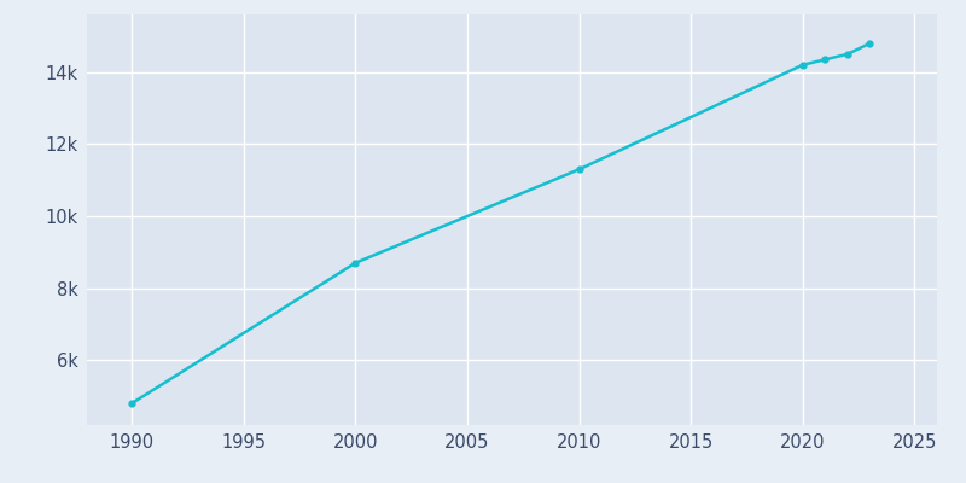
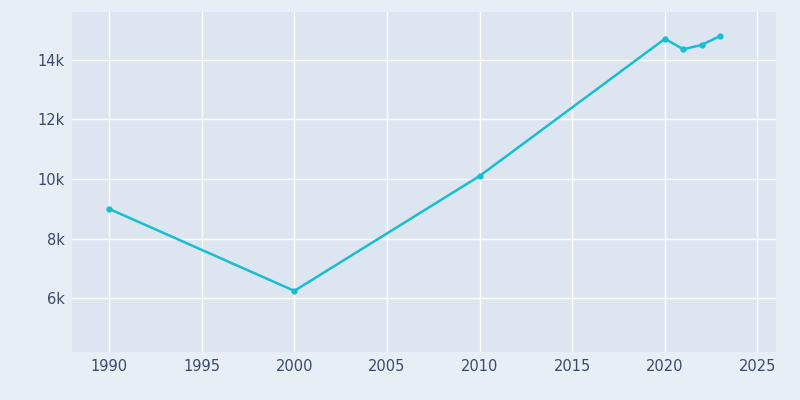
1990: 4.80k -> 9.00k
2000: 8.70k -> 6.25k
2010: 11.30k -> 10.10k
2020: 14.20k -> 14.70k
